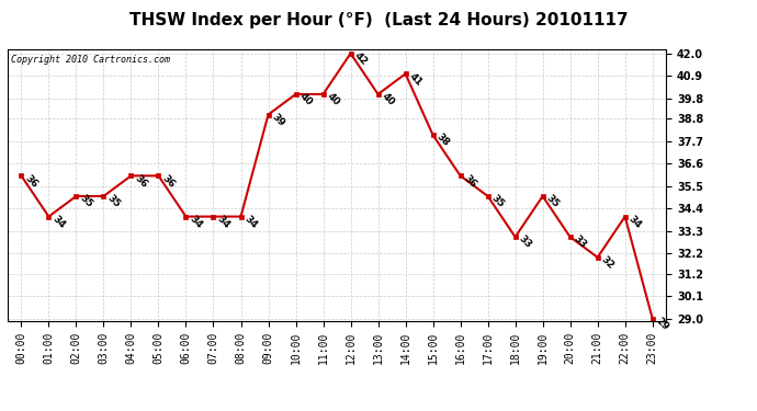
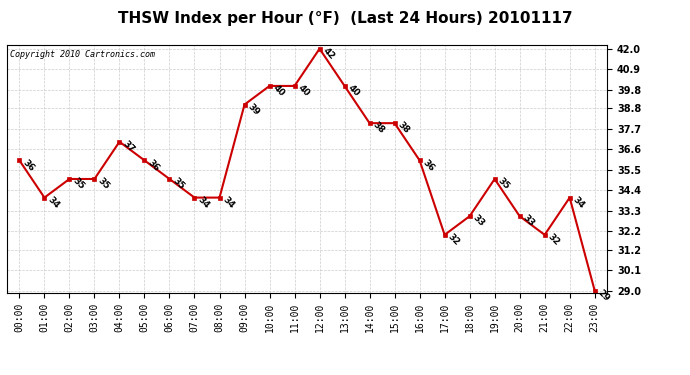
04:00: 36 -> 37
06:00: 34 -> 35
14:00: 41 -> 38
17:00: 35 -> 32
